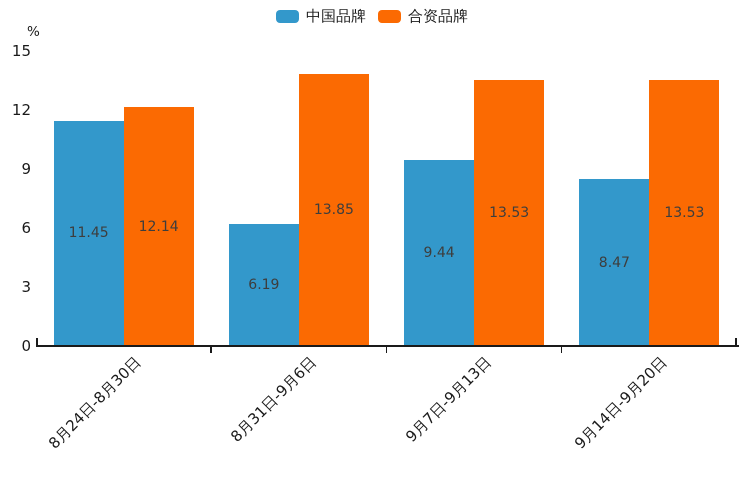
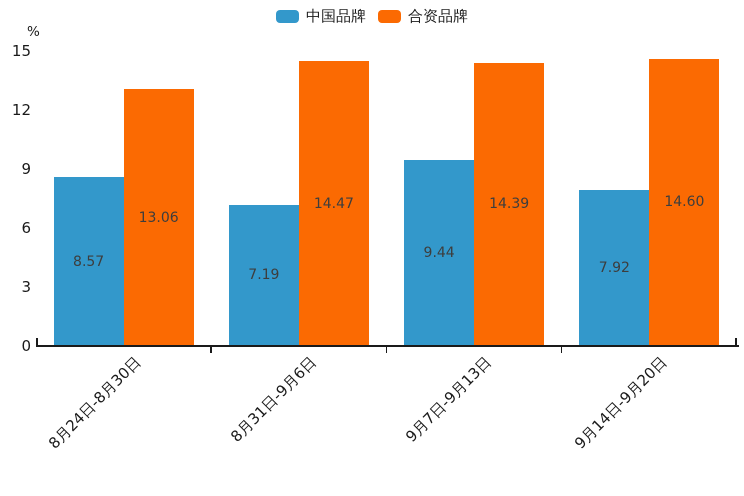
中国品牌/8月24日-8月30日: 11.45 -> 8.57
合资品牌/8月24日-8月30日: 12.14 -> 13.06
中国品牌/8月31日-9月6日: 6.19 -> 7.19
合资品牌/8月31日-9月6日: 13.85 -> 14.47
合资品牌/9月7日-9月13日: 13.53 -> 14.39
中国品牌/9月14日-9月20日: 8.47 -> 7.92
合资品牌/9月14日-9月20日: 13.53 -> 14.60
